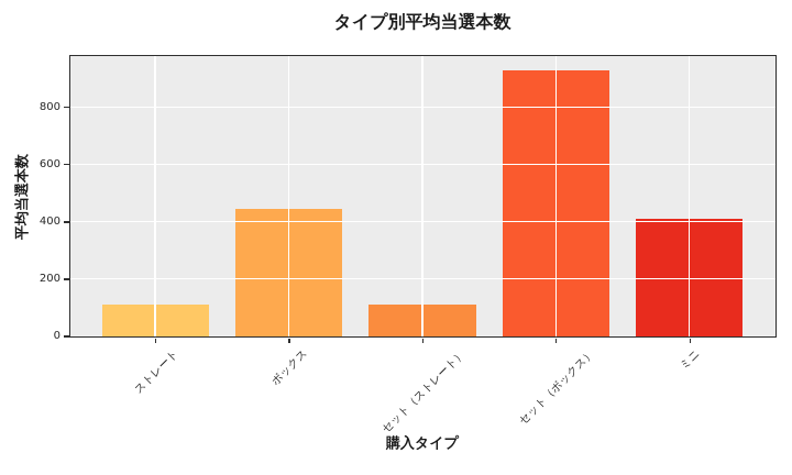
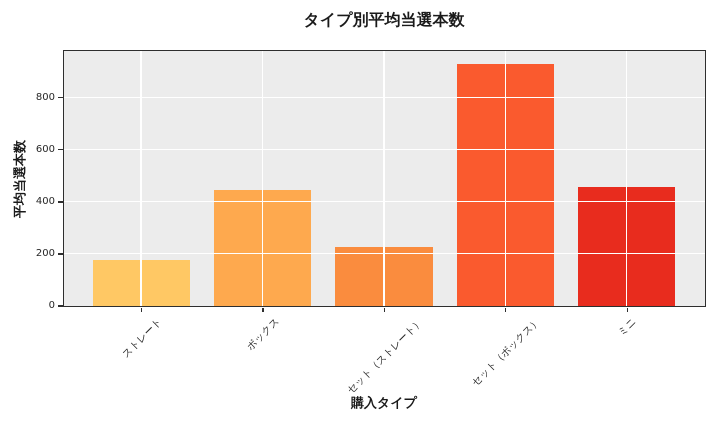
ストレート: 110 -> 180
セット（ストレート）: 110 -> 220
ミニ: 410 -> 460
